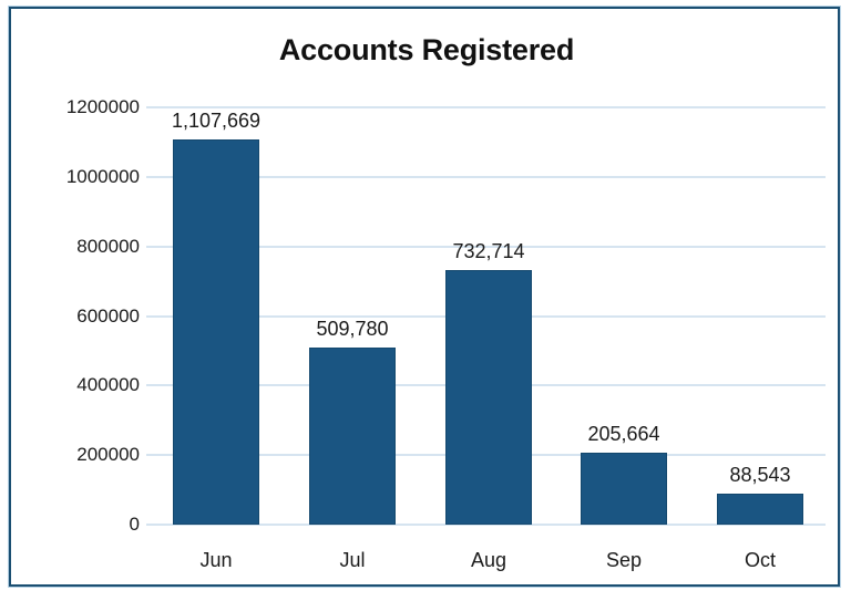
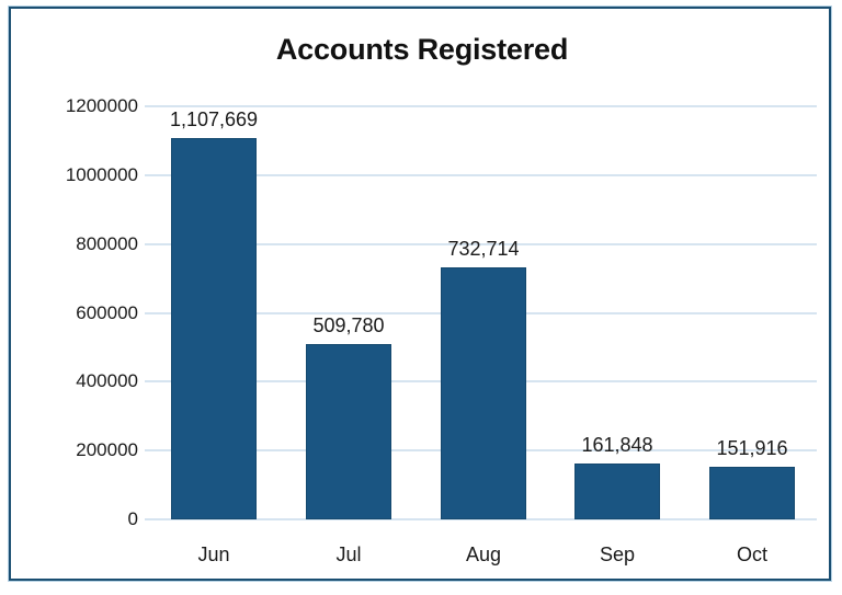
Sep: 205,664 -> 161,848
Oct: 88,543 -> 151,916
